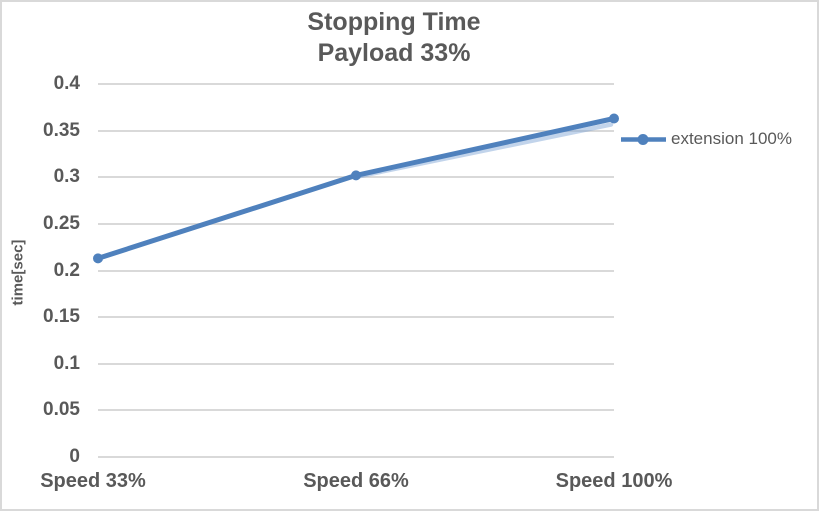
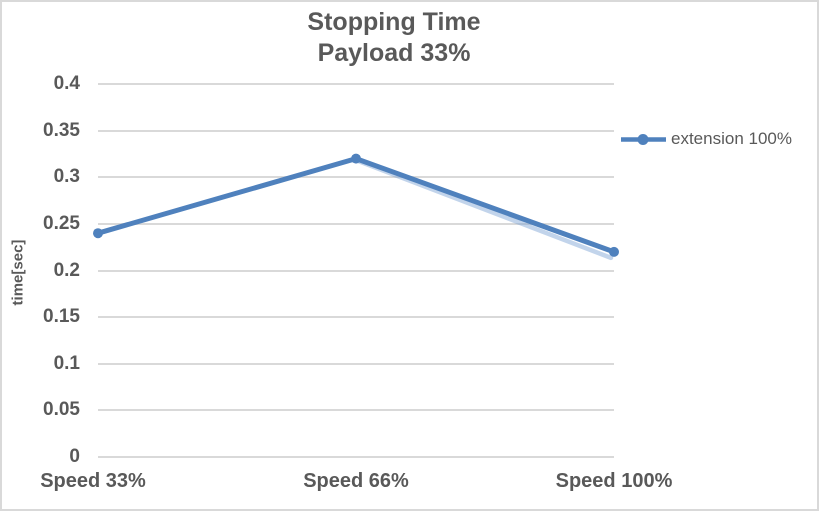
Speed 33%: 0.21 -> 0.24
Speed 66%: 0.30 -> 0.32
Speed 100%: 0.36 -> 0.22
